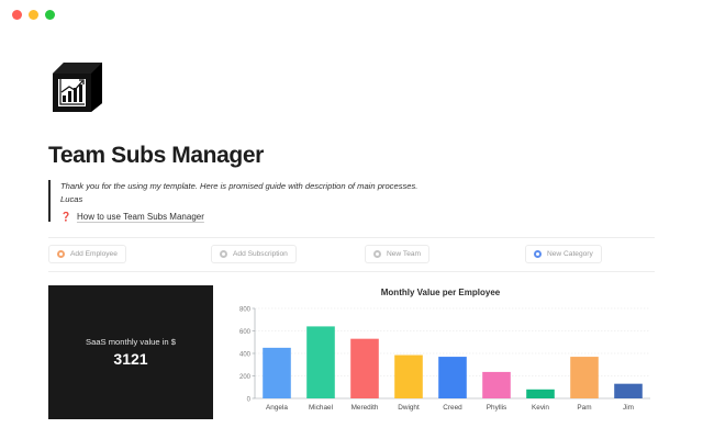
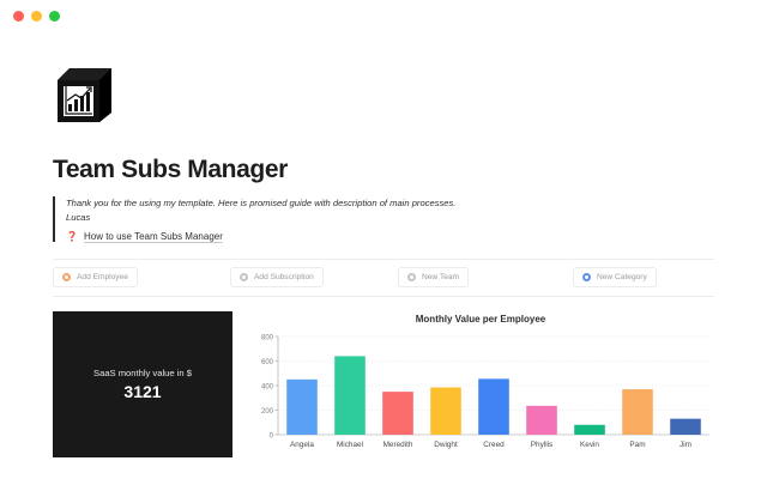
Meredith: 530 -> 350
Creed: 370 -> 460
